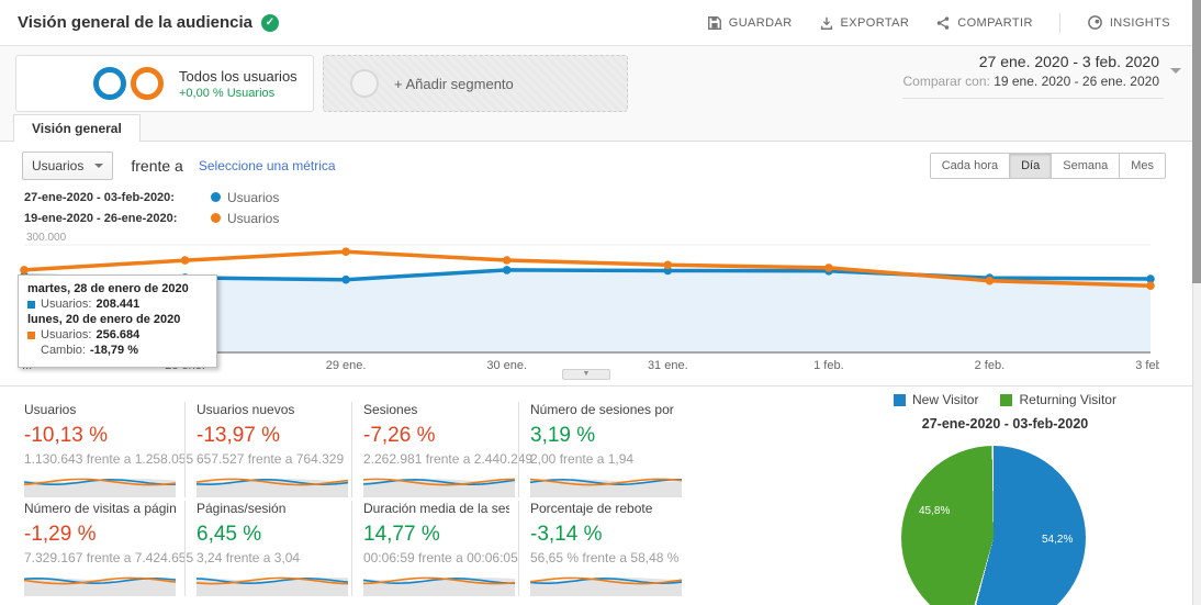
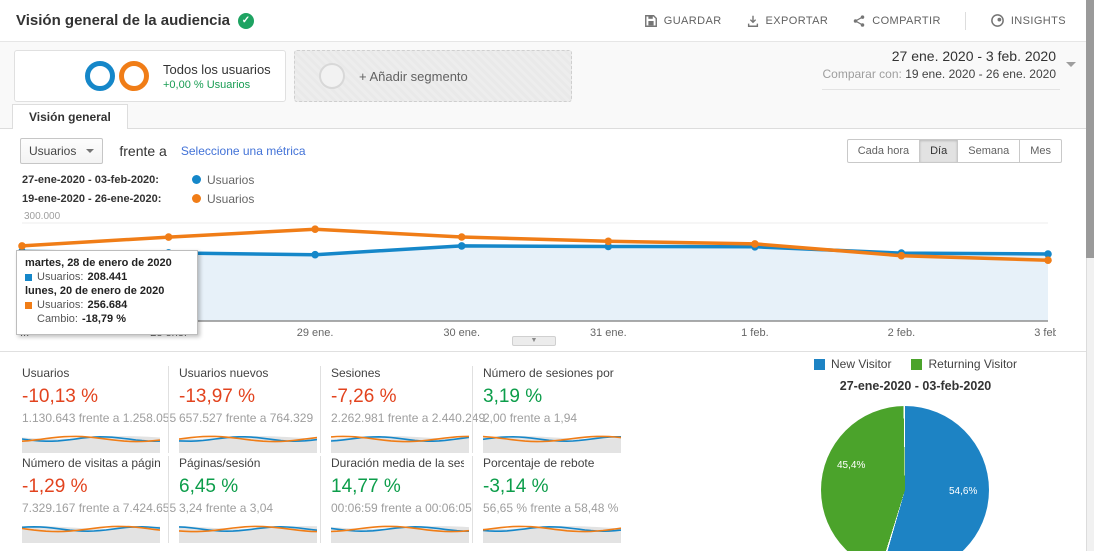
27-ene-2020 - 03-feb-2020/New Visitor: 54,2% -> 54,6%
27-ene-2020 - 03-feb-2020/Returning Visitor: 45,8% -> 45,4%
